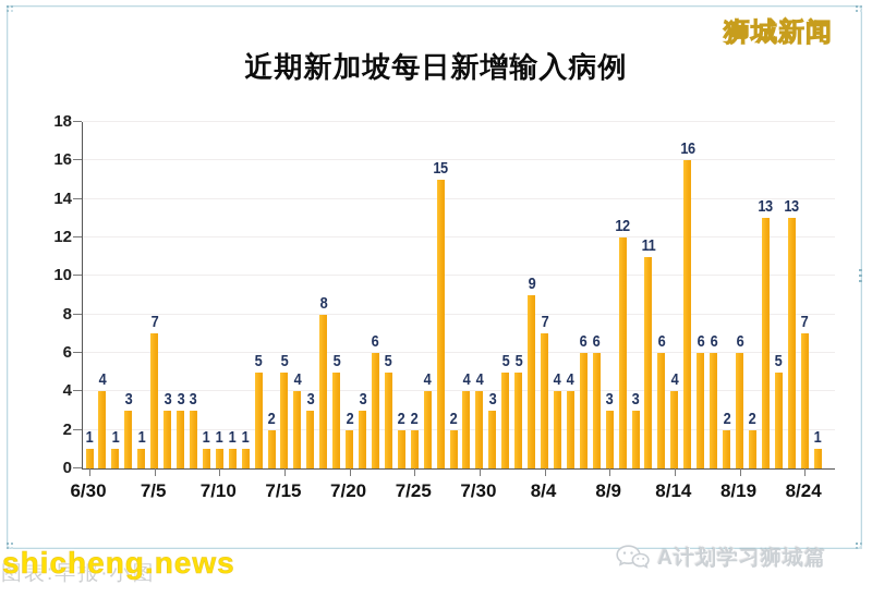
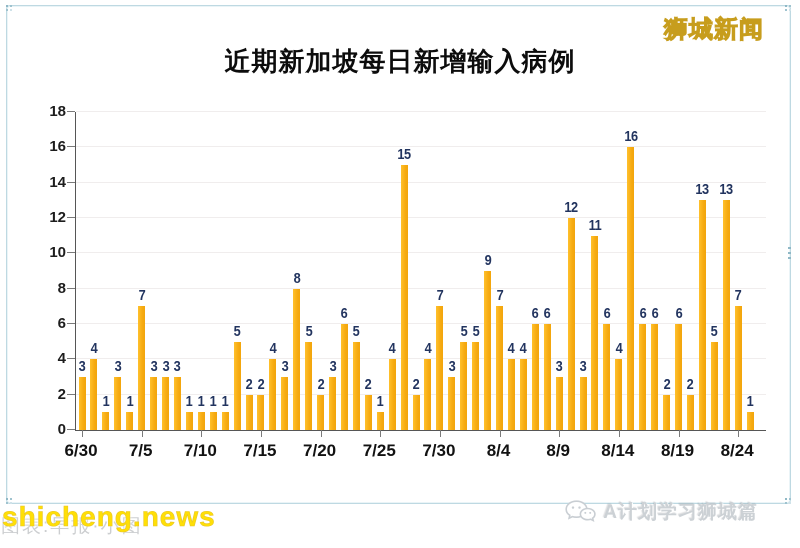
6/30: 1 -> 3
7/15: 5 -> 2
7/25: 2 -> 1
7/30: 4 -> 7
